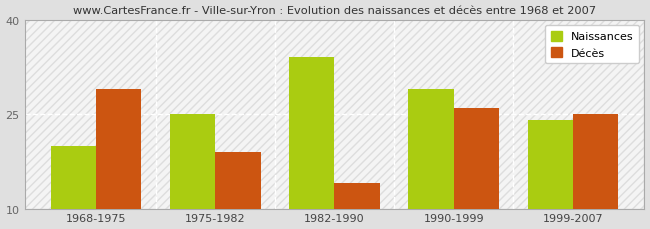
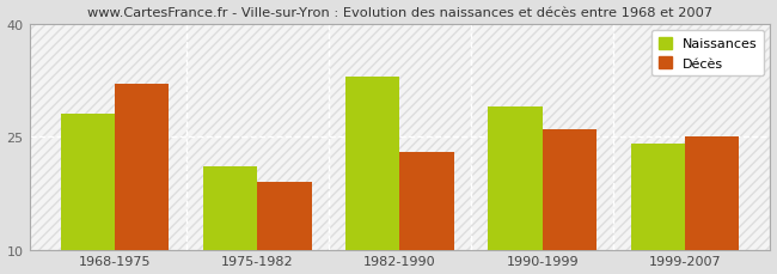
Naissances/1968-1975: 20 -> 28
Décès/1968-1975: 29 -> 32
Naissances/1975-1982: 25 -> 21
Naissances/1982-1990: 34 -> 33
Décès/1982-1990: 14 -> 23
